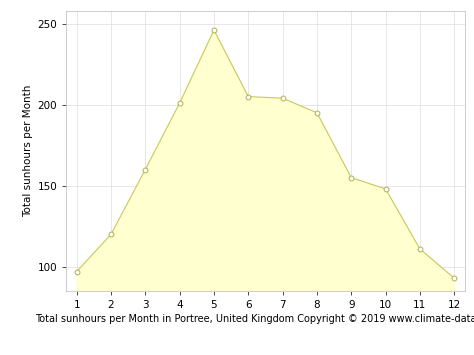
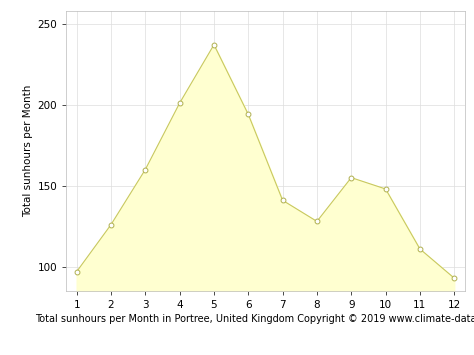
2: 120 -> 126
5: 246 -> 237
6: 205 -> 194
7: 204 -> 141
8: 195 -> 128
